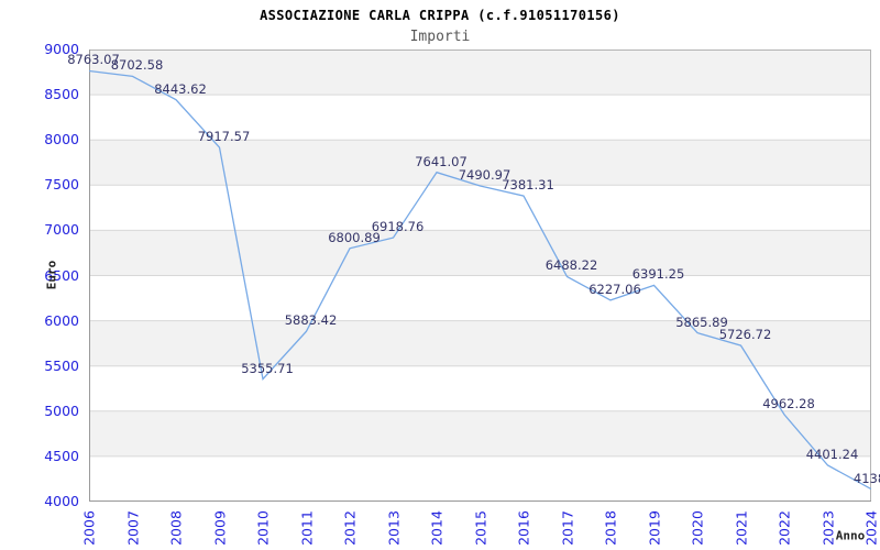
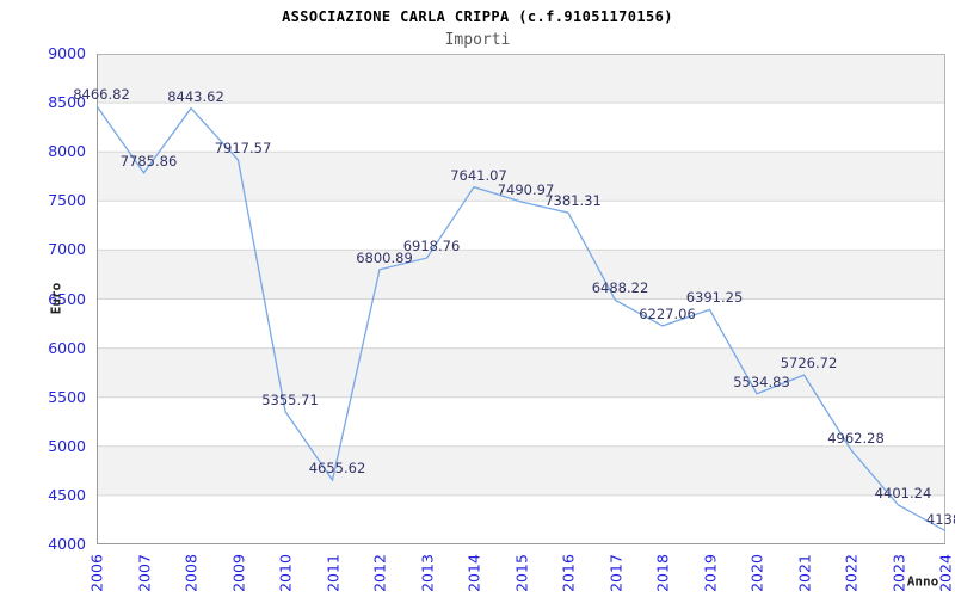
2006: 8763.07 -> 8466.82
2007: 8702.58 -> 7785.86
2011: 5883.42 -> 4655.62
2020: 5865.89 -> 5534.83
